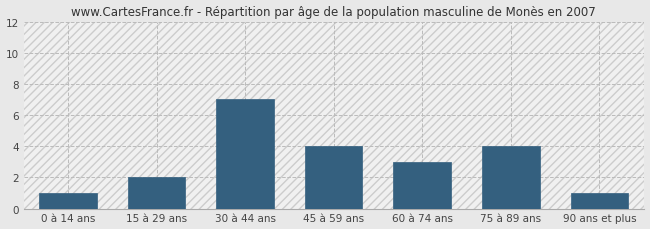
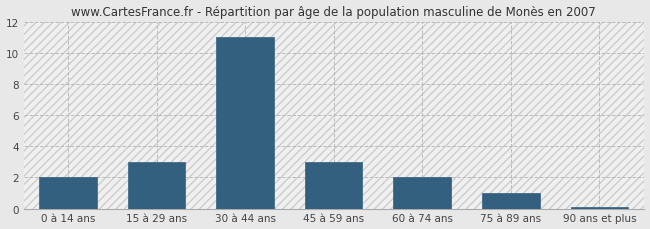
0 à 14 ans: 1.0 -> 2.0
15 à 29 ans: 2.0 -> 3.0
30 à 44 ans: 7.0 -> 11.0
45 à 59 ans: 4.0 -> 3.0
60 à 74 ans: 3.0 -> 2.0
75 à 89 ans: 4.0 -> 1.0
90 ans et plus: 1.0 -> 0.1
